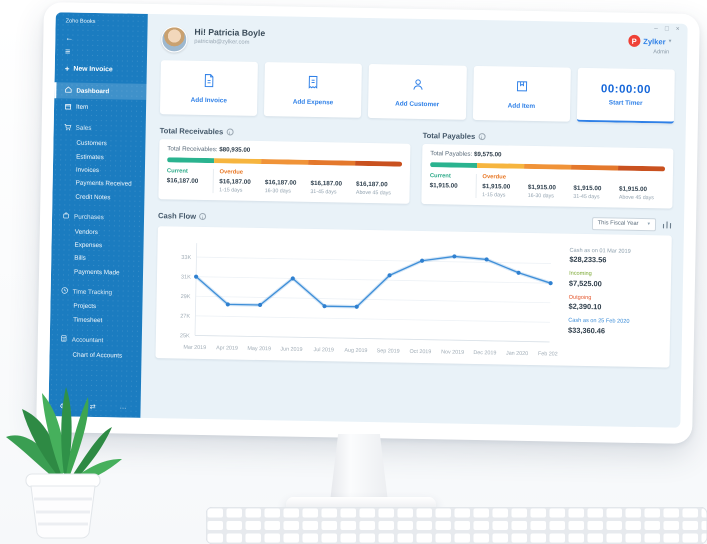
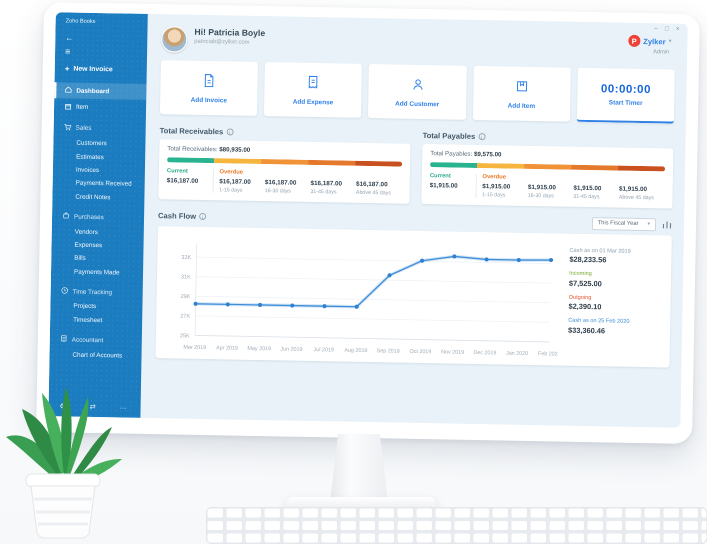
Mar 2019: 31K -> 28K
Jun 2019: 31K -> 28K
Jan 2020: 32K -> 33K
Feb 2020: 31K -> 33K
